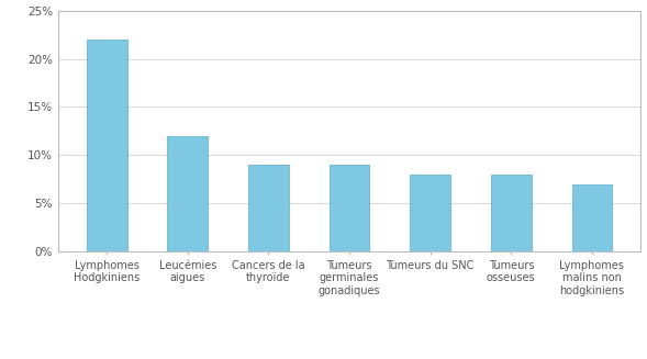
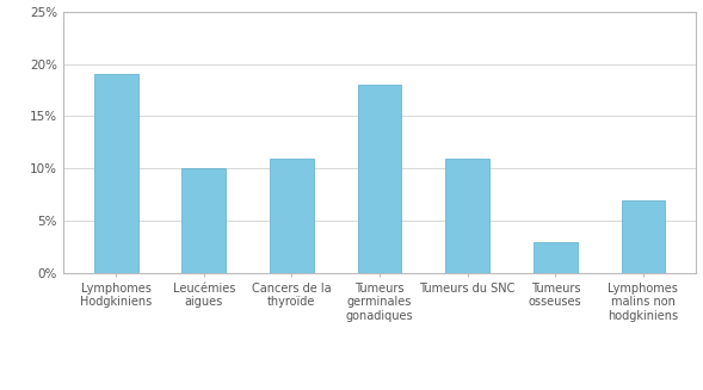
Lymphomes Hodgkiniens: 22% -> 19%
Leucémies aigues: 12% -> 10%
Cancers de la thyroïde: 9% -> 11%
Tumeurs germinales gonadiques: 9% -> 18%
Tumeurs du SNC: 8% -> 11%
Tumeurs osseuses: 8% -> 3%
